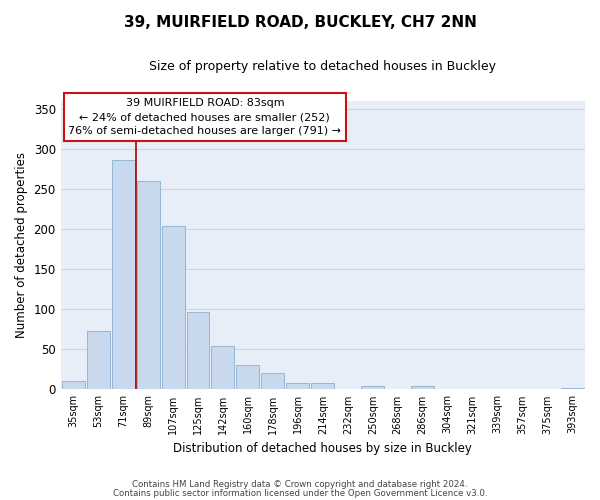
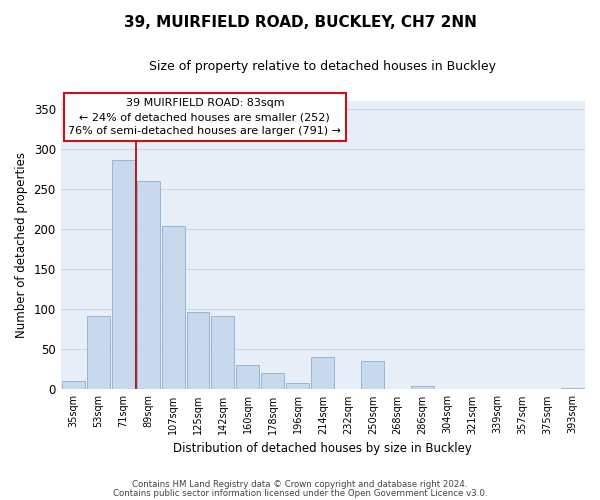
53sqm: 73 -> 92
142sqm: 54 -> 92
214sqm: 8 -> 40
250sqm: 4 -> 36
